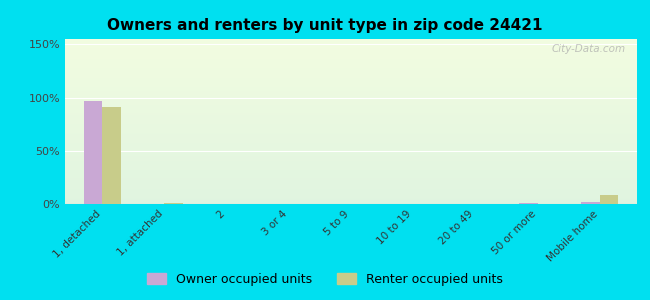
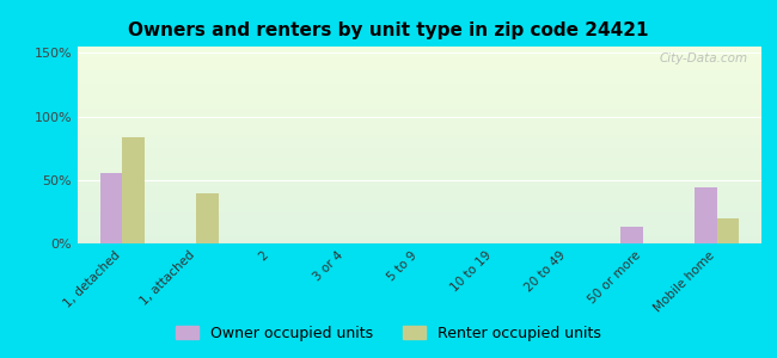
Owner occupied units/1, detached: 97% -> 55%
Renter occupied units/1, detached: 91% -> 84%
Renter occupied units/1, attached: 1% -> 39%
Owner occupied units/50 or more: 1% -> 13%
Owner occupied units/Mobile home: 2% -> 44%
Renter occupied units/Mobile home: 8% -> 20%
